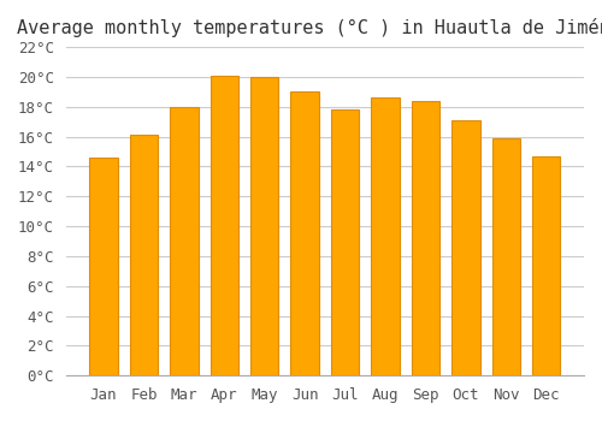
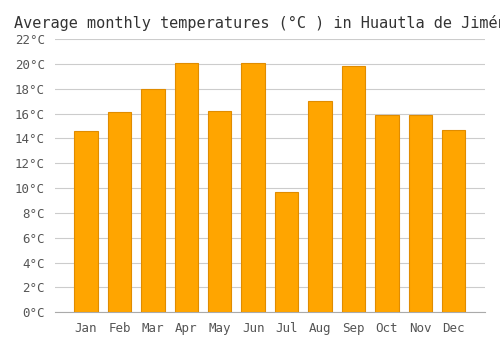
May: 20.0°C -> 16.2°C
Jun: 19.0°C -> 20.1°C
Jul: 17.8°C -> 9.7°C
Aug: 18.6°C -> 17.0°C
Sep: 18.4°C -> 19.8°C
Oct: 17.1°C -> 15.9°C
